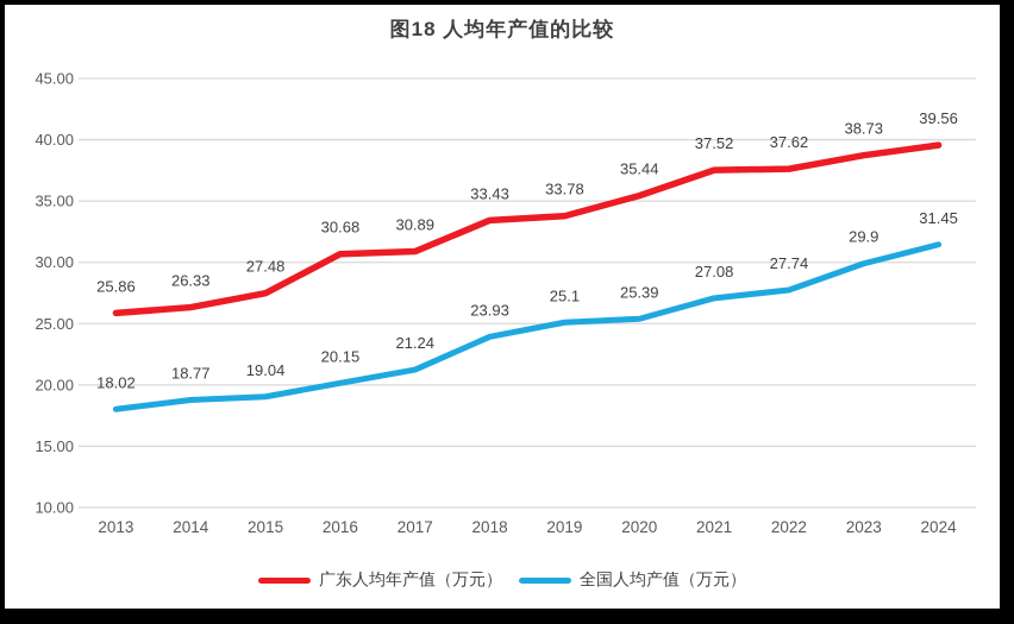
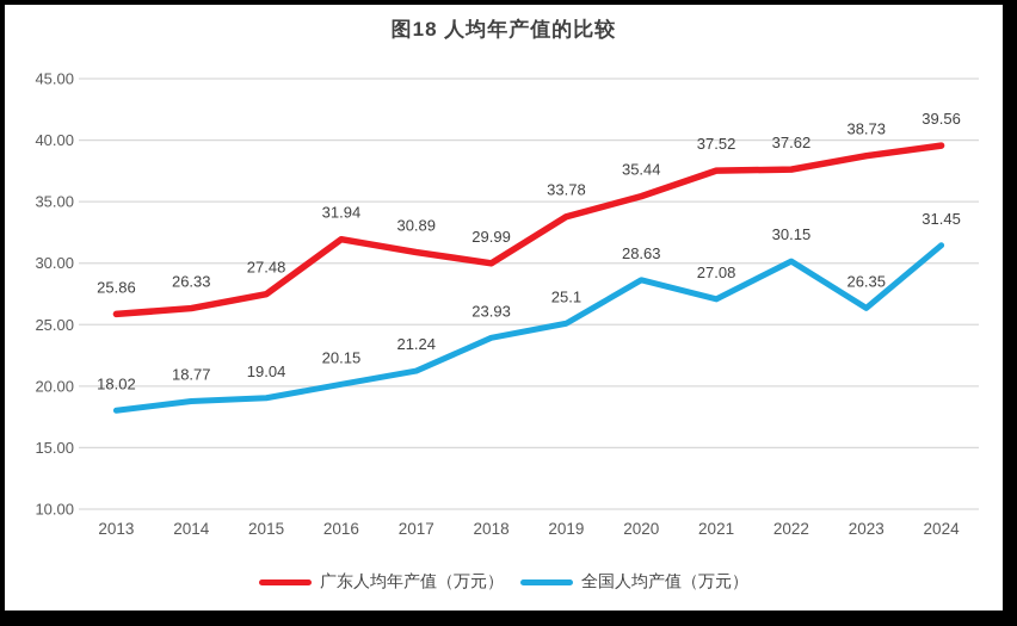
广东人均年产值（万元）/2016: 30.68 -> 31.94
广东人均年产值（万元）/2018: 33.43 -> 29.99
全国人均产值（万元）/2020: 25.39 -> 28.63
全国人均产值（万元）/2022: 27.74 -> 30.15
全国人均产值（万元）/2023: 29.9 -> 26.35
